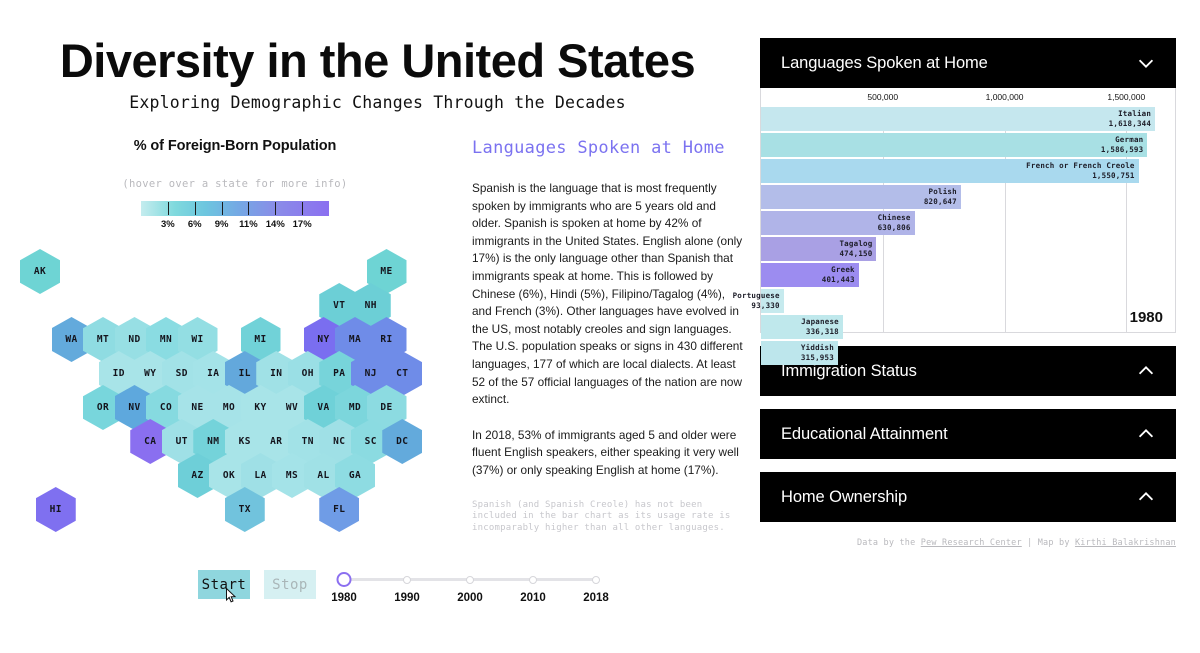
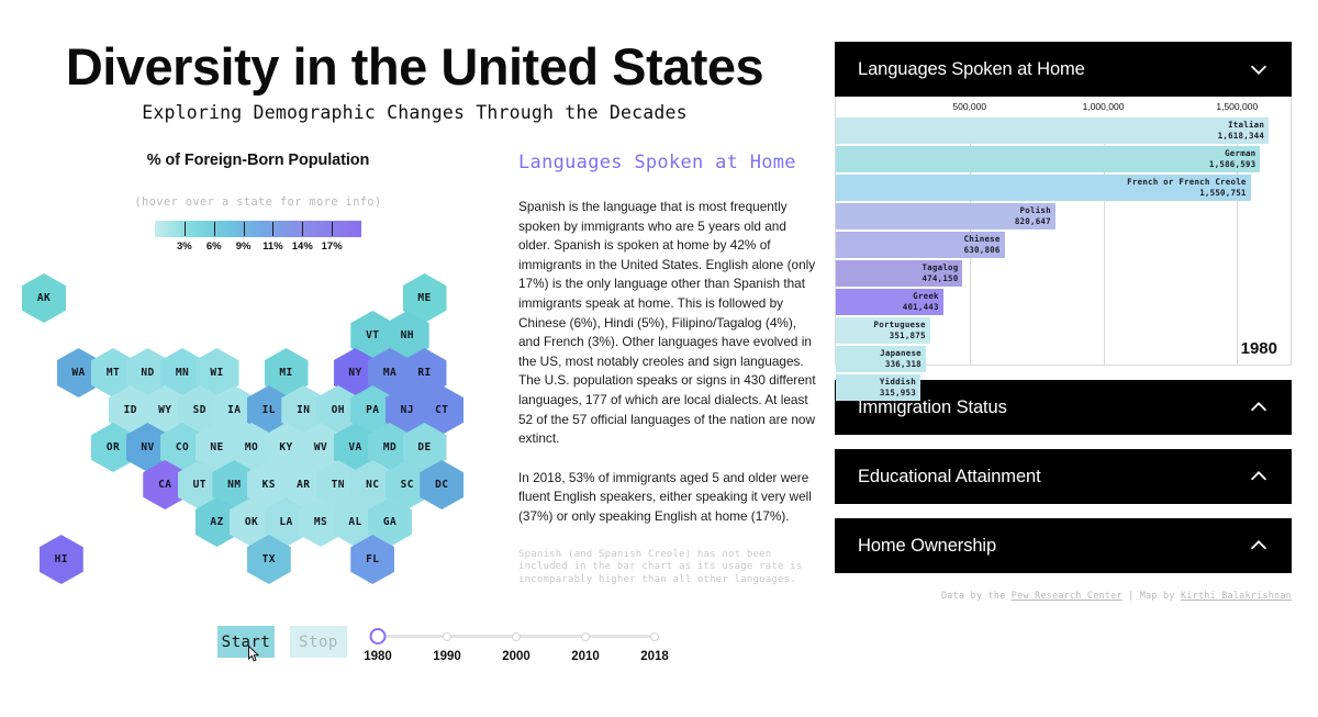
Portuguese: 93,330 -> 351,875
